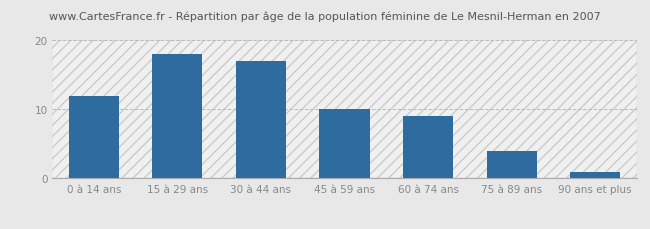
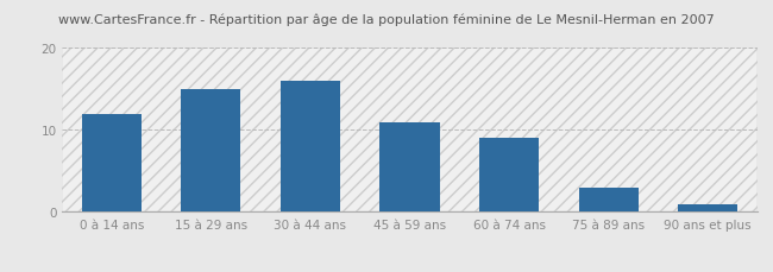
15 à 29 ans: 18 -> 15
30 à 44 ans: 17 -> 16
45 à 59 ans: 10 -> 11
75 à 89 ans: 4 -> 3
